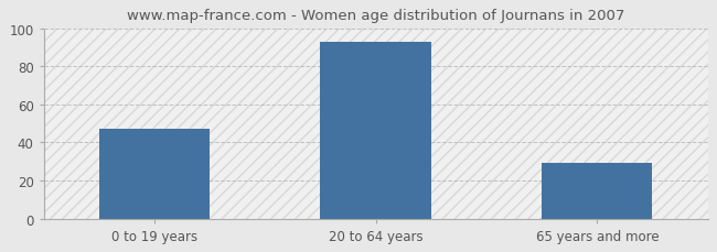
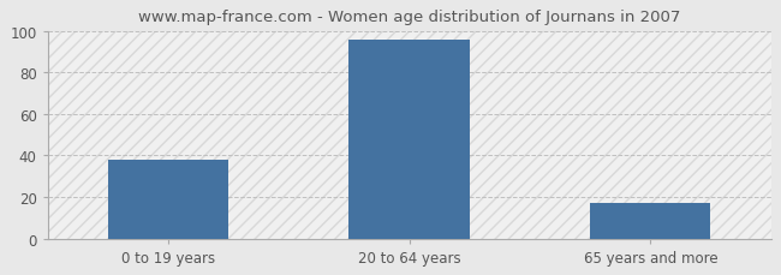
0 to 19 years: 47 -> 38
20 to 64 years: 93 -> 96
65 years and more: 29 -> 17
